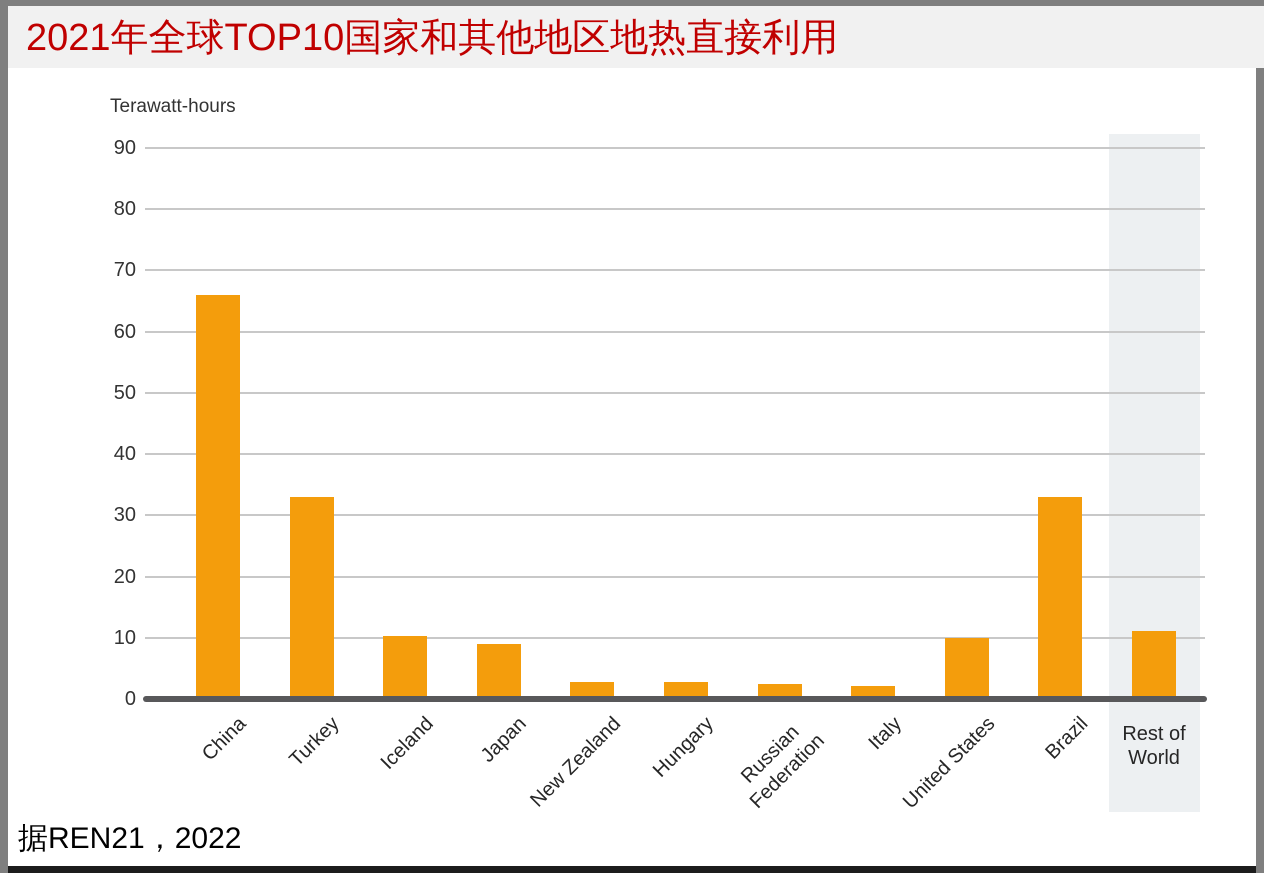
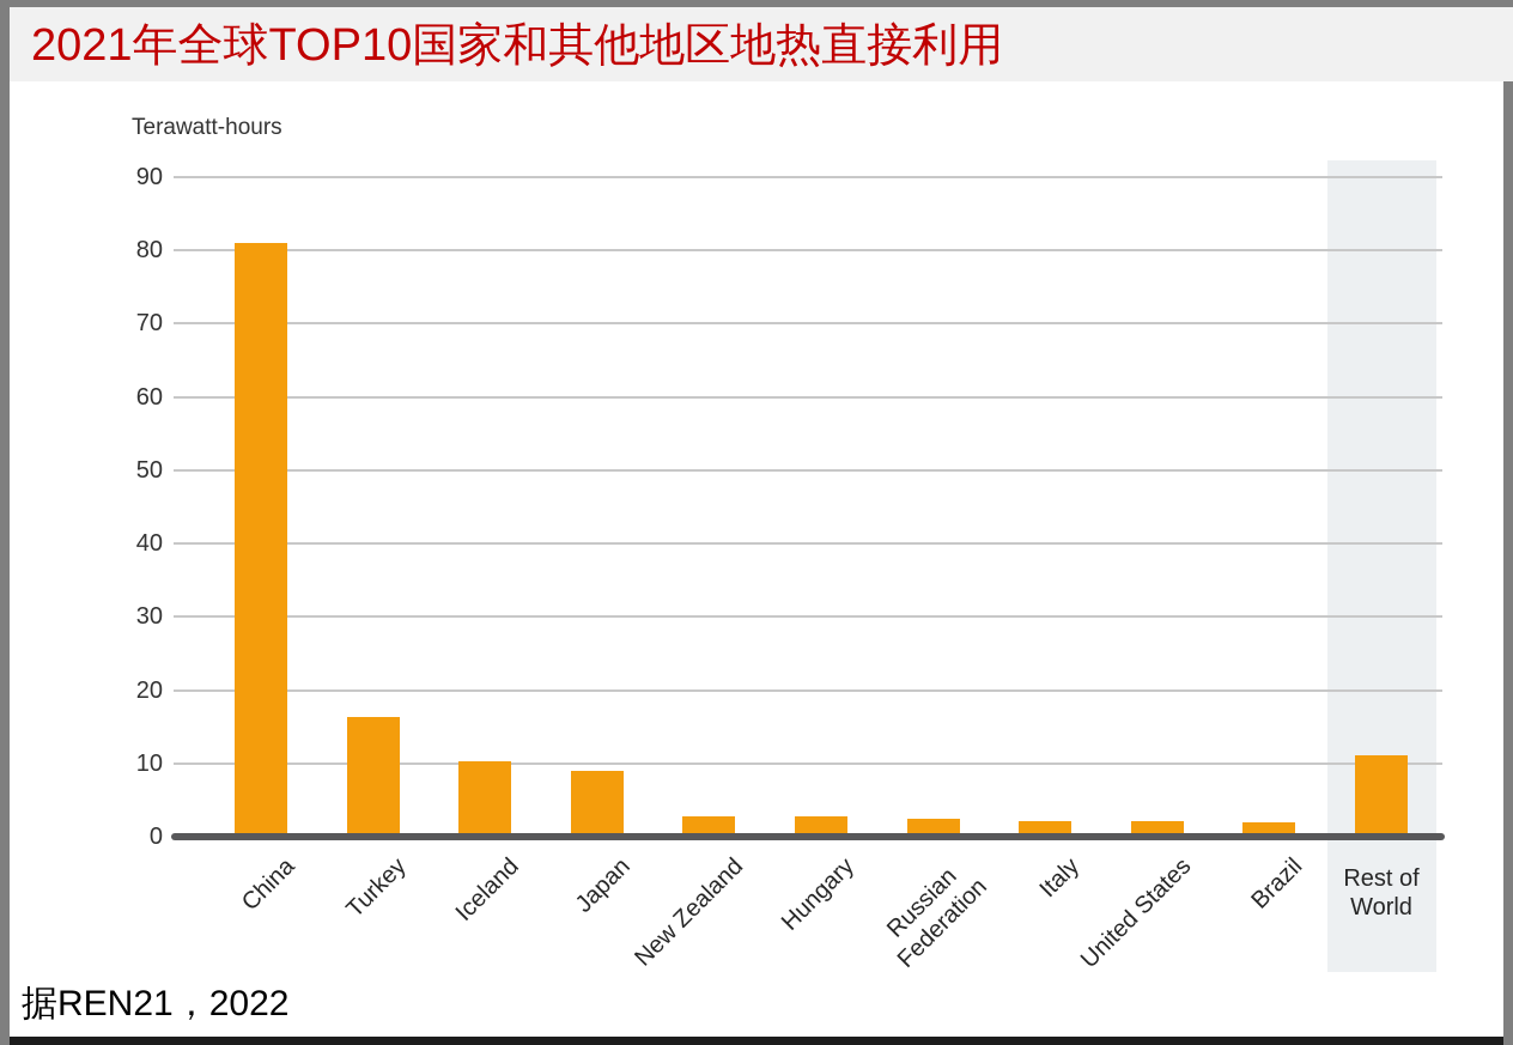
China: 66 -> 81
Turkey: 33 -> 16
United States: 10 -> 2
Brazil: 33 -> 2
